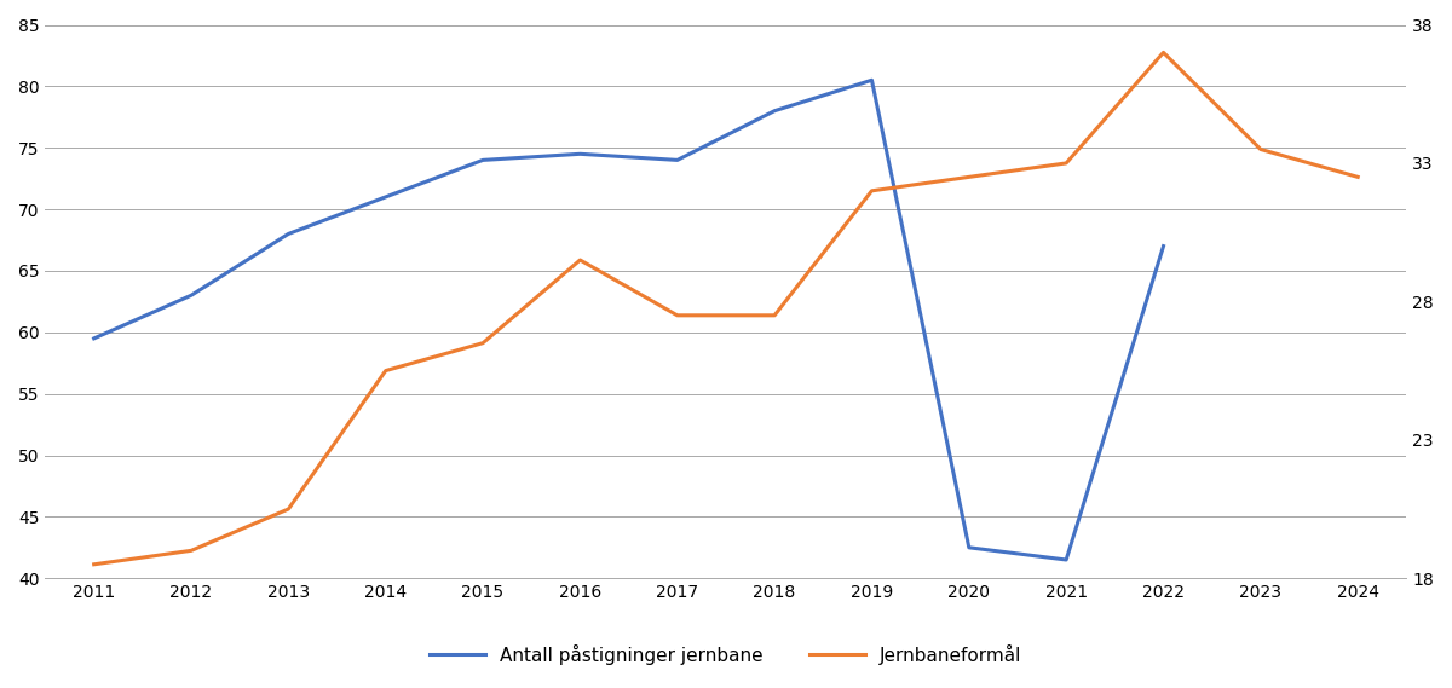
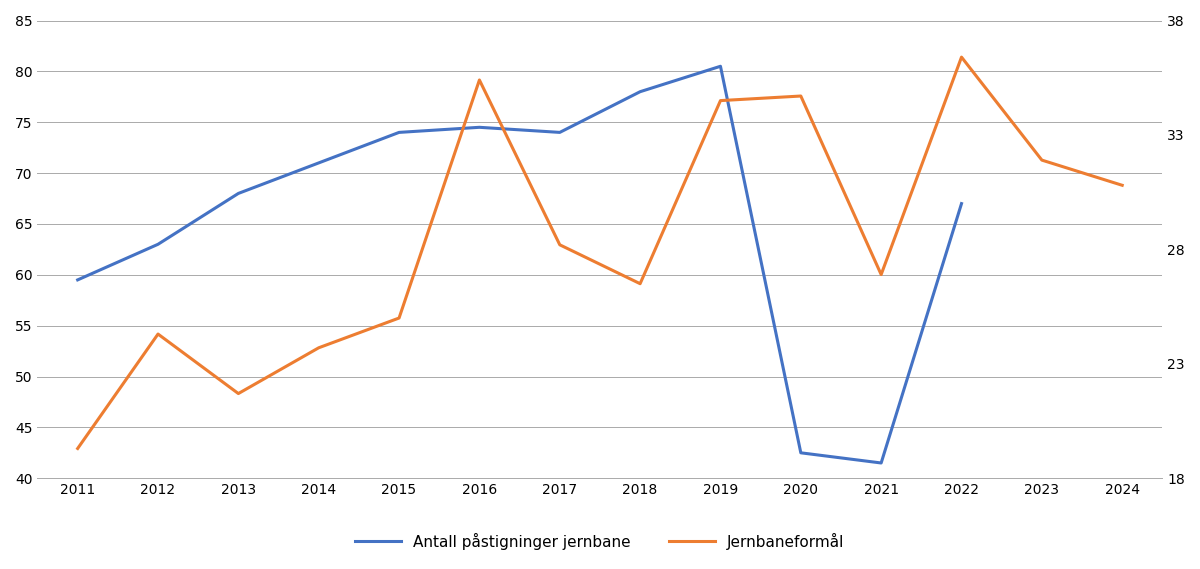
Jernbaneformål/2011: 18.5 -> 19.3
Jernbaneformål/2012: 19.0 -> 24.3
Jernbaneformål/2013: 20.5 -> 21.7
Jernbaneformål/2014: 25.5 -> 23.7
Jernbaneformål/2015: 26.5 -> 25.0
Jernbaneformål/2016: 29.5 -> 35.4
Jernbaneformål/2017: 27.5 -> 28.2
Jernbaneformål/2018: 27.5 -> 26.5
Jernbaneformål/2019: 32.0 -> 34.5
Jernbaneformål/2020: 32.5 -> 34.7
Jernbaneformål/2021: 33.0 -> 26.9
Jernbaneformål/2022: 37.0 -> 36.4
Jernbaneformål/2023: 33.5 -> 31.9
Jernbaneformål/2024: 32.5 -> 30.8
